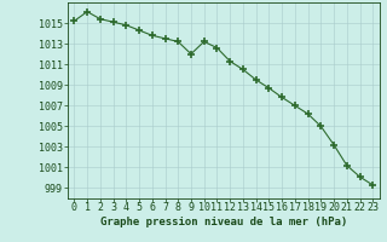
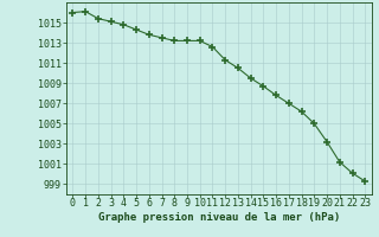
0: 1015.2 -> 1016.0
9: 1012.0 -> 1013.2
